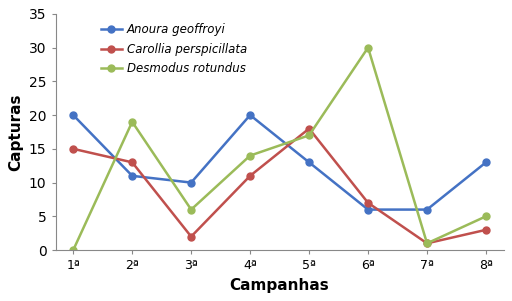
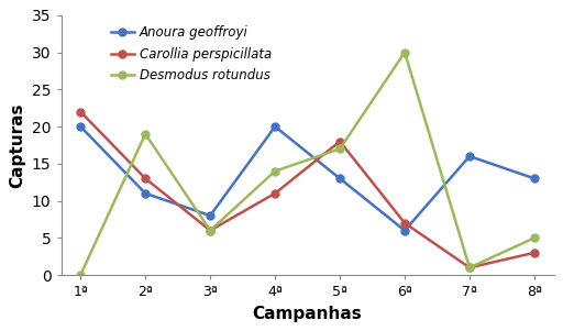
Carollia perspicillata/1ª: 15 -> 22
Anoura geoffroyi/3ª: 10 -> 8
Carollia perspicillata/3ª: 2 -> 6
Anoura geoffroyi/7ª: 6 -> 16
